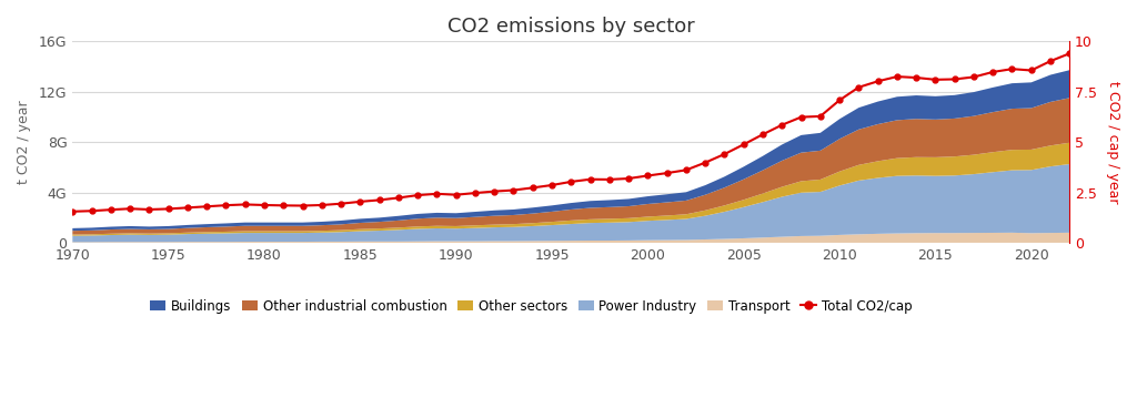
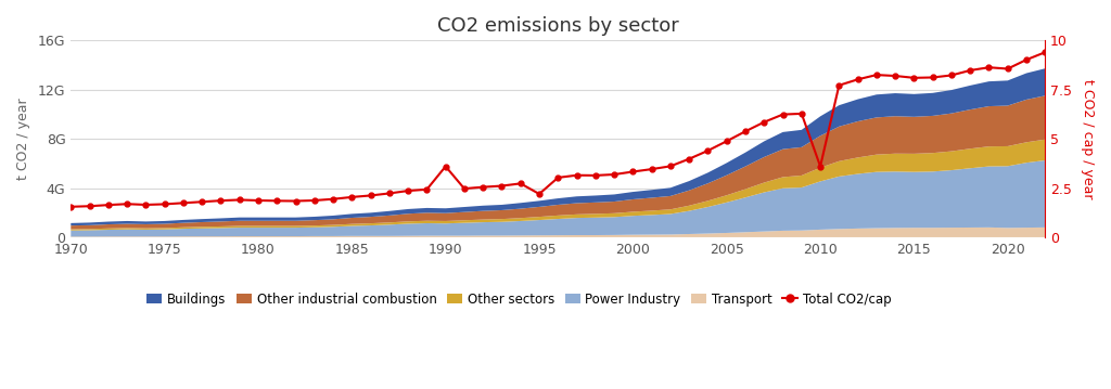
Total CO2/cap/1990: 2.4 -> 3.6
Total CO2/cap/1995: 2.9 -> 2.2
Total CO2/cap/2010: 7.1 -> 3.6
